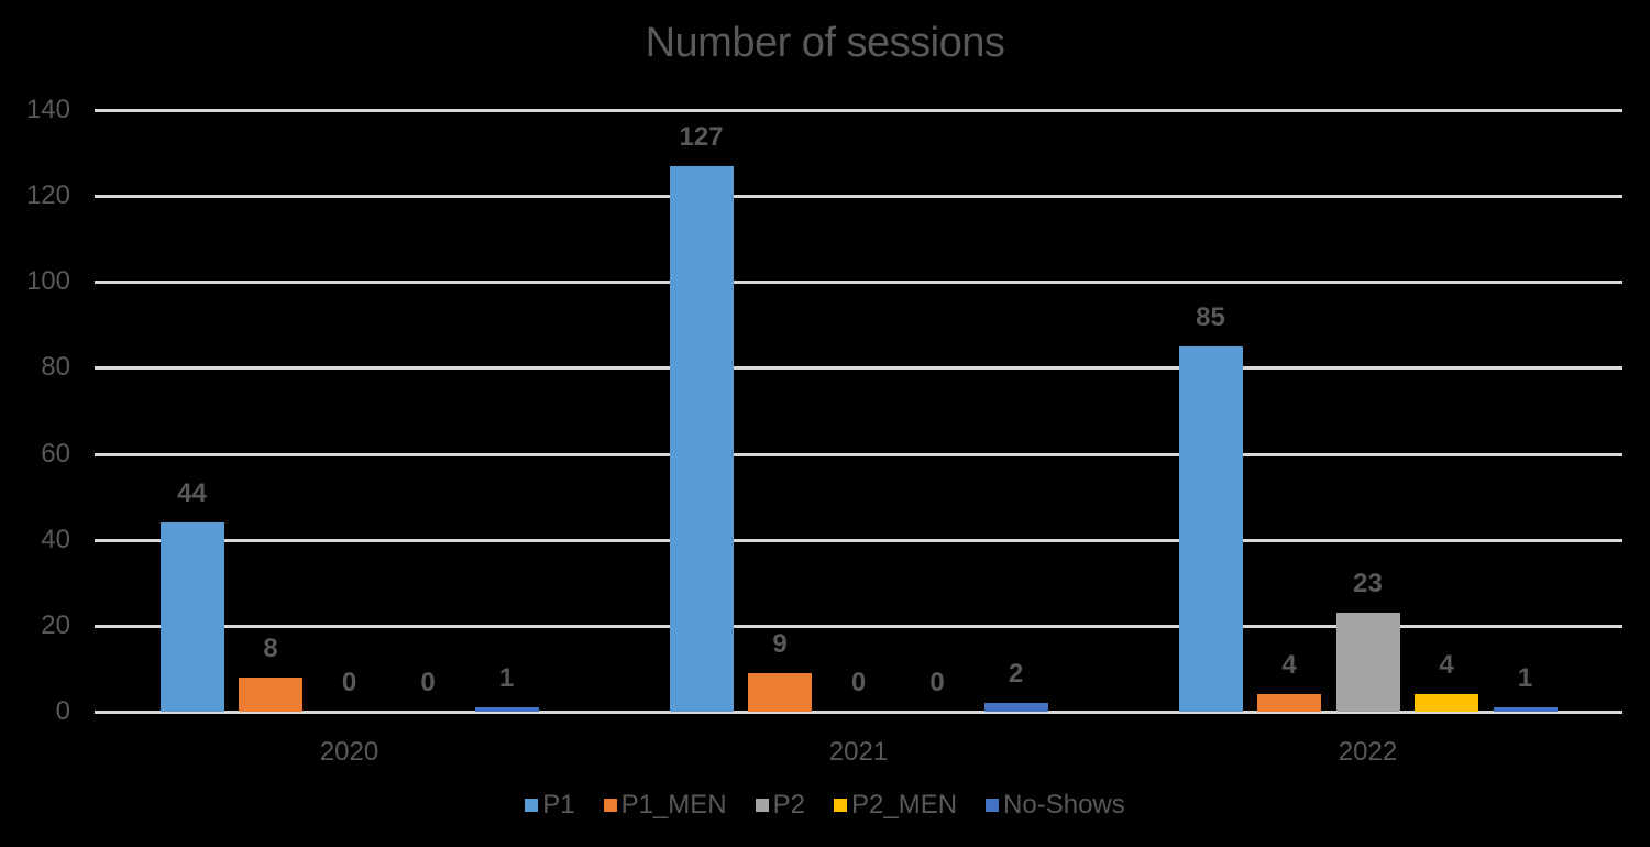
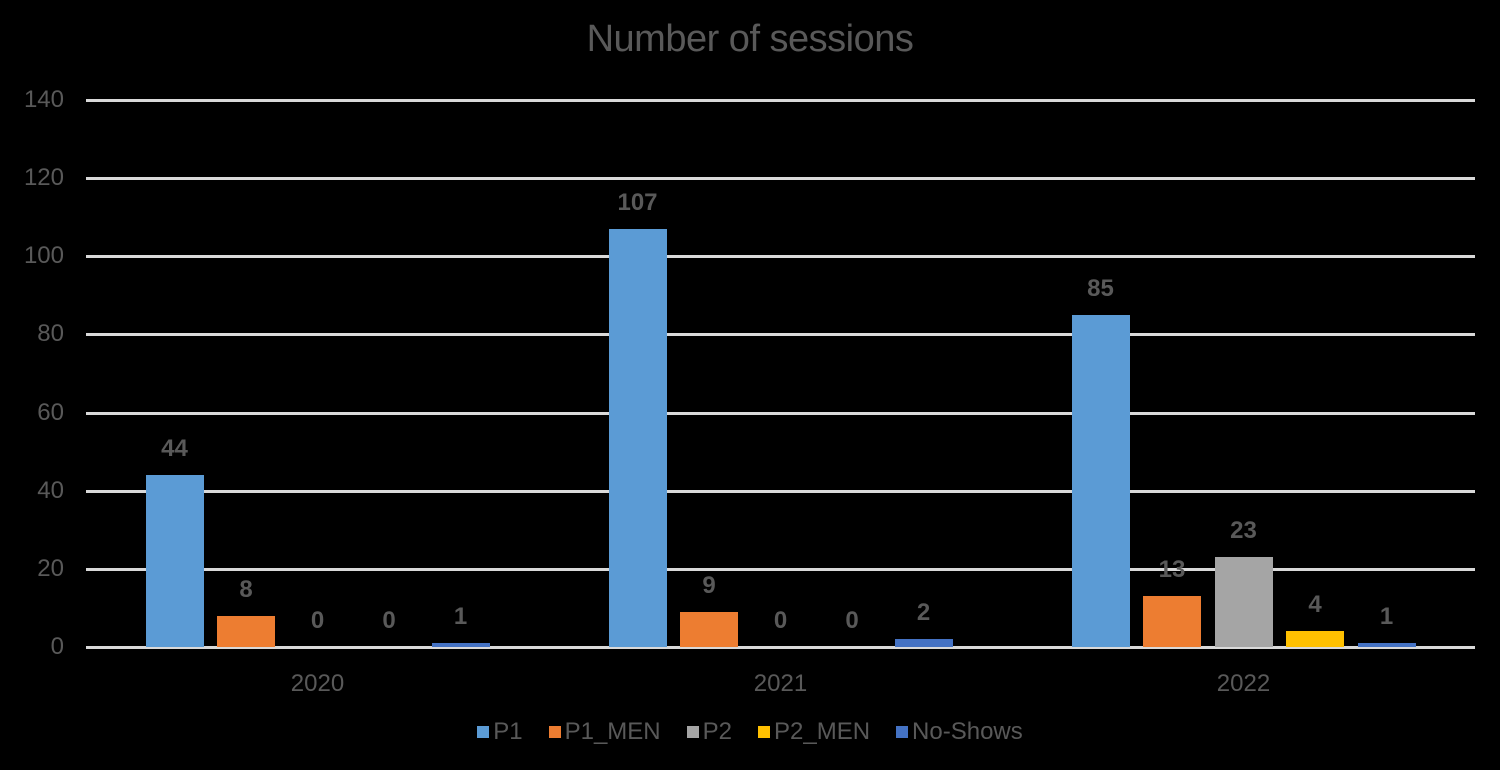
P1/2021: 127 -> 107
P1_MEN/2022: 4 -> 13
